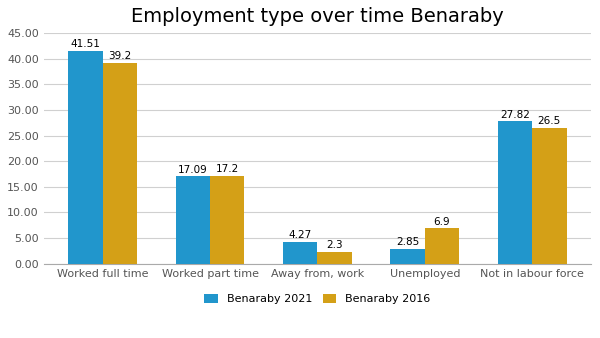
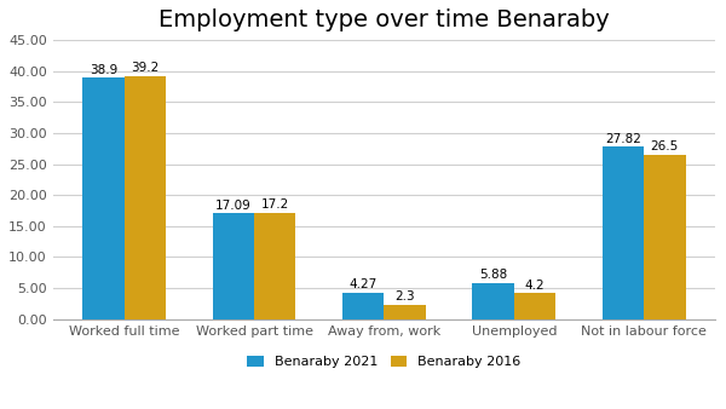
Benaraby 2021/Worked full time: 41.51 -> 38.9
Benaraby 2021/Unemployed: 2.85 -> 5.88
Benaraby 2016/Unemployed: 6.9 -> 4.2
